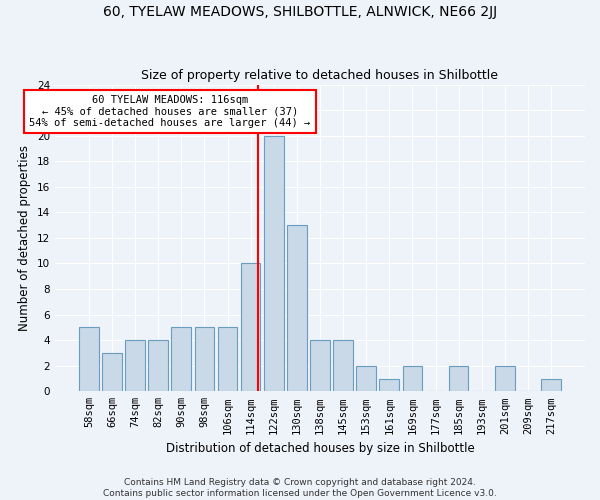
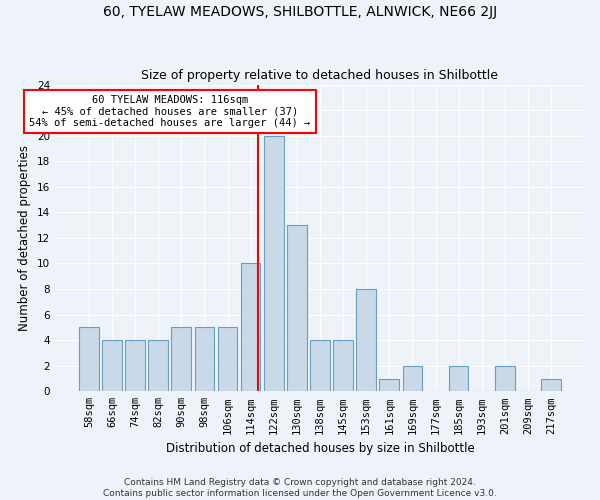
66sqm: 3 -> 4
153sqm: 2 -> 8
